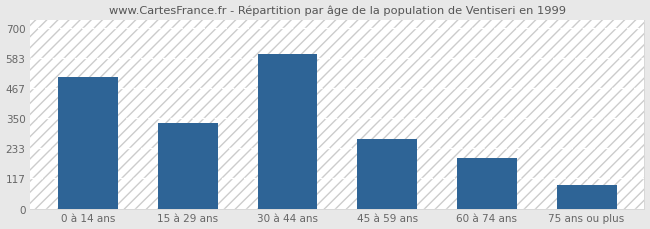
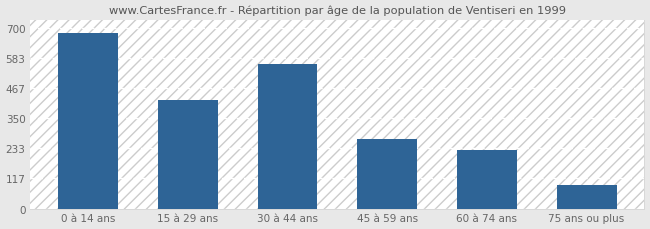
0 à 14 ans: 510 -> 680
15 à 29 ans: 330 -> 420
30 à 44 ans: 600 -> 560
60 à 74 ans: 195 -> 225
